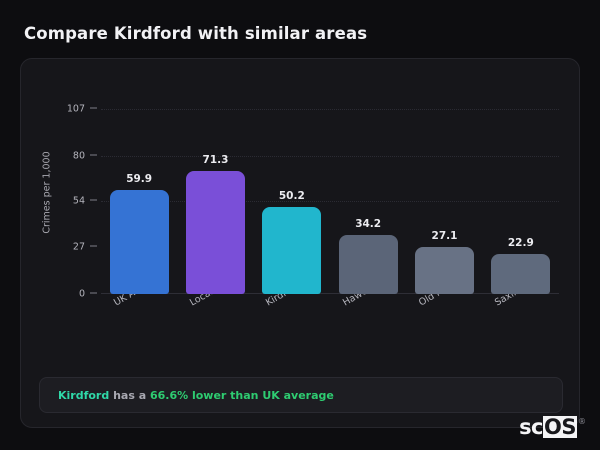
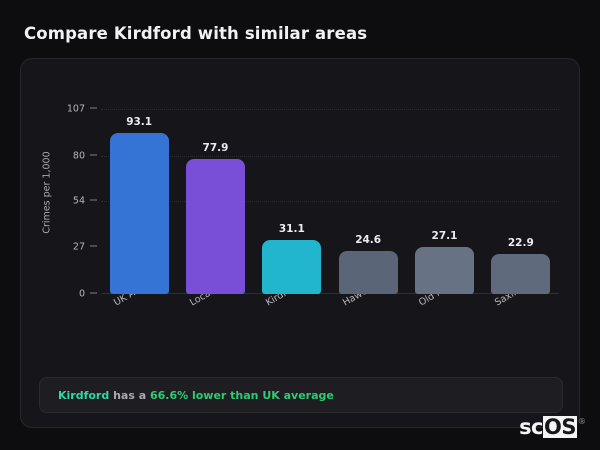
UK Average: 59.9 -> 93.1
Local Area: 71.3 -> 77.9
Kirdford: 50.2 -> 31.1
Hawes and ...: 34.2 -> 24.6
